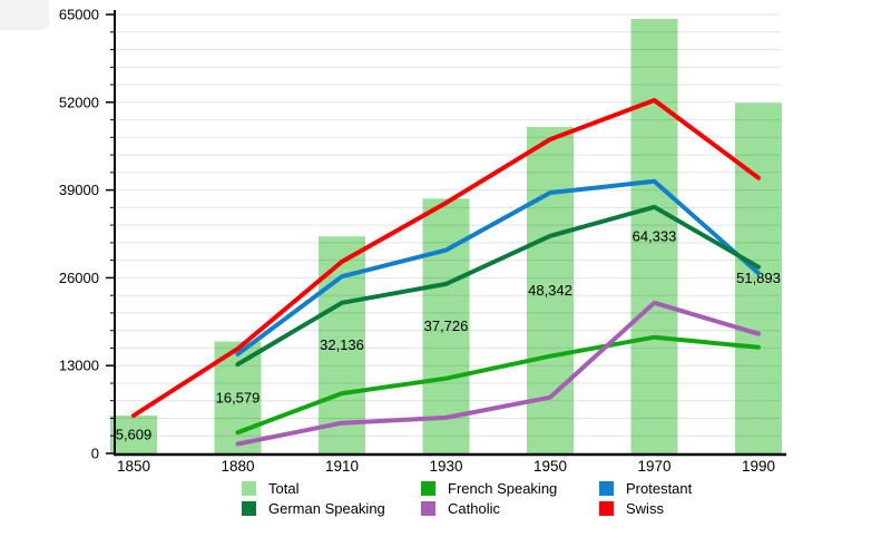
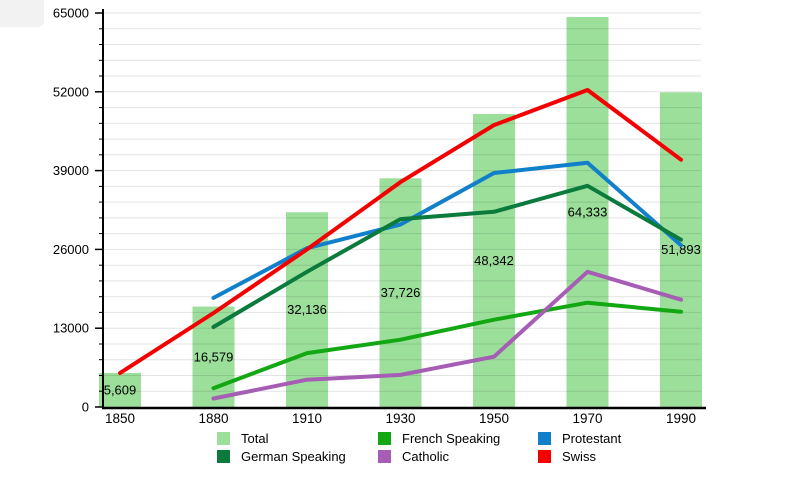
Protestant/1880: 15000 -> 18000
Swiss/1910: 28000 -> 26000
German Speaking/1930: 25000 -> 31000
